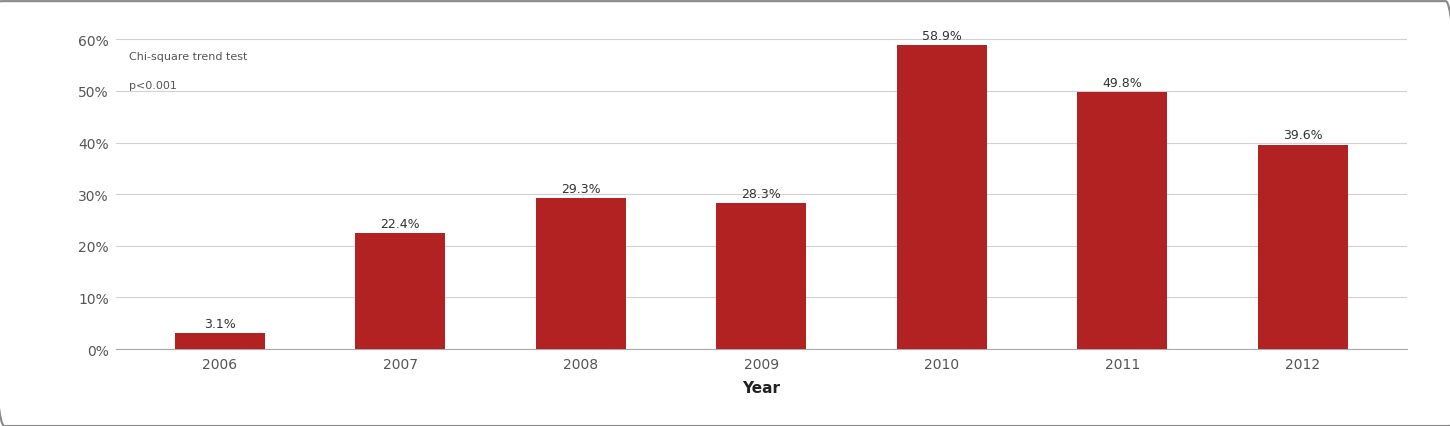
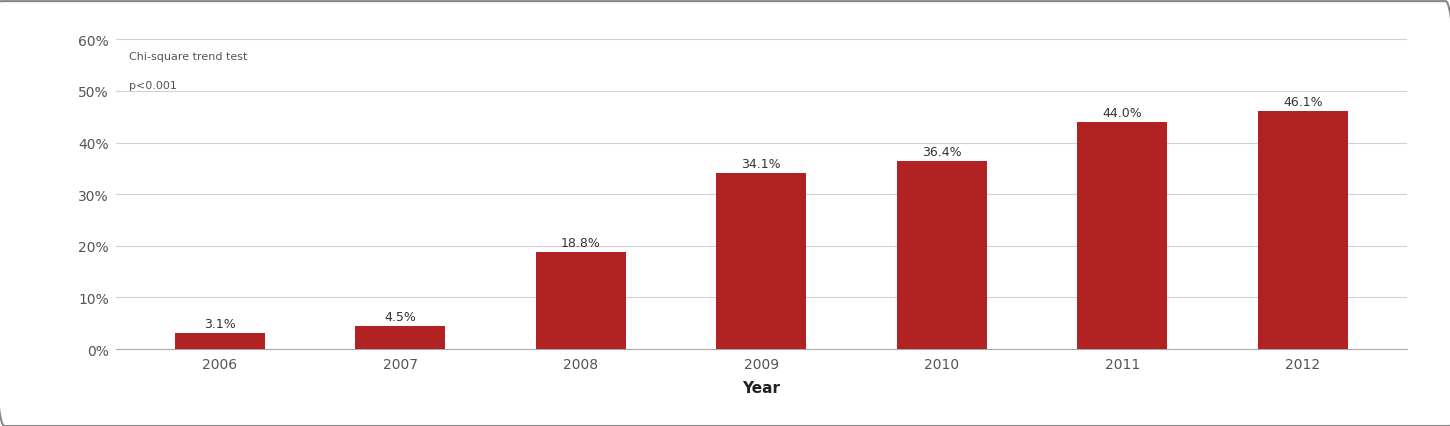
2007: 22.4% -> 4.5%
2008: 29.3% -> 18.8%
2009: 28.3% -> 34.1%
2010: 58.9% -> 36.4%
2011: 49.8% -> 44.0%
2012: 39.6% -> 46.1%
